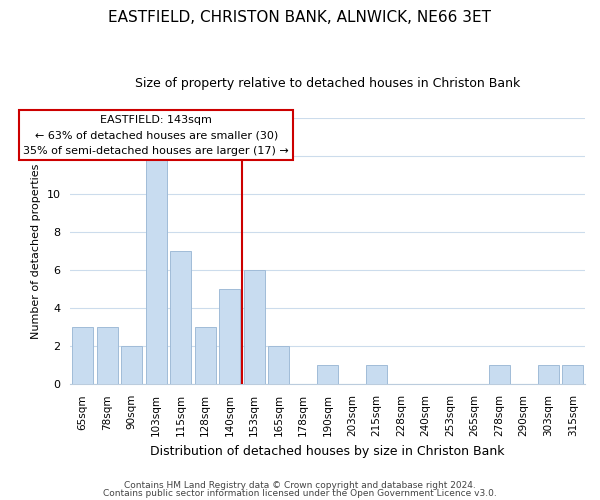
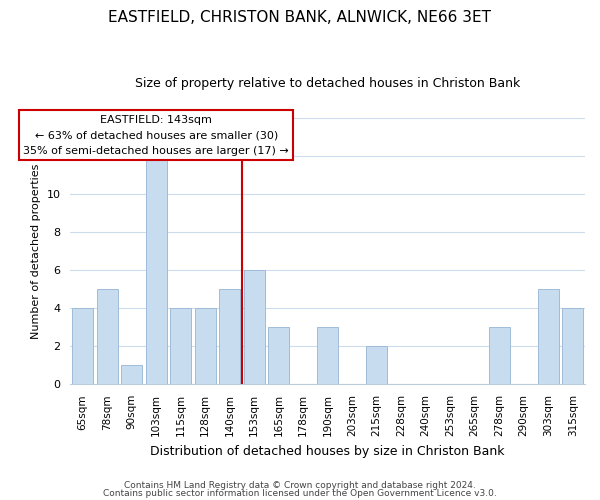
65sqm: 3 -> 4
78sqm: 3 -> 5
90sqm: 2 -> 1
115sqm: 7 -> 4
128sqm: 3 -> 4
165sqm: 2 -> 3
190sqm: 1 -> 3
215sqm: 1 -> 2
278sqm: 1 -> 3
303sqm: 1 -> 5
315sqm: 1 -> 4
